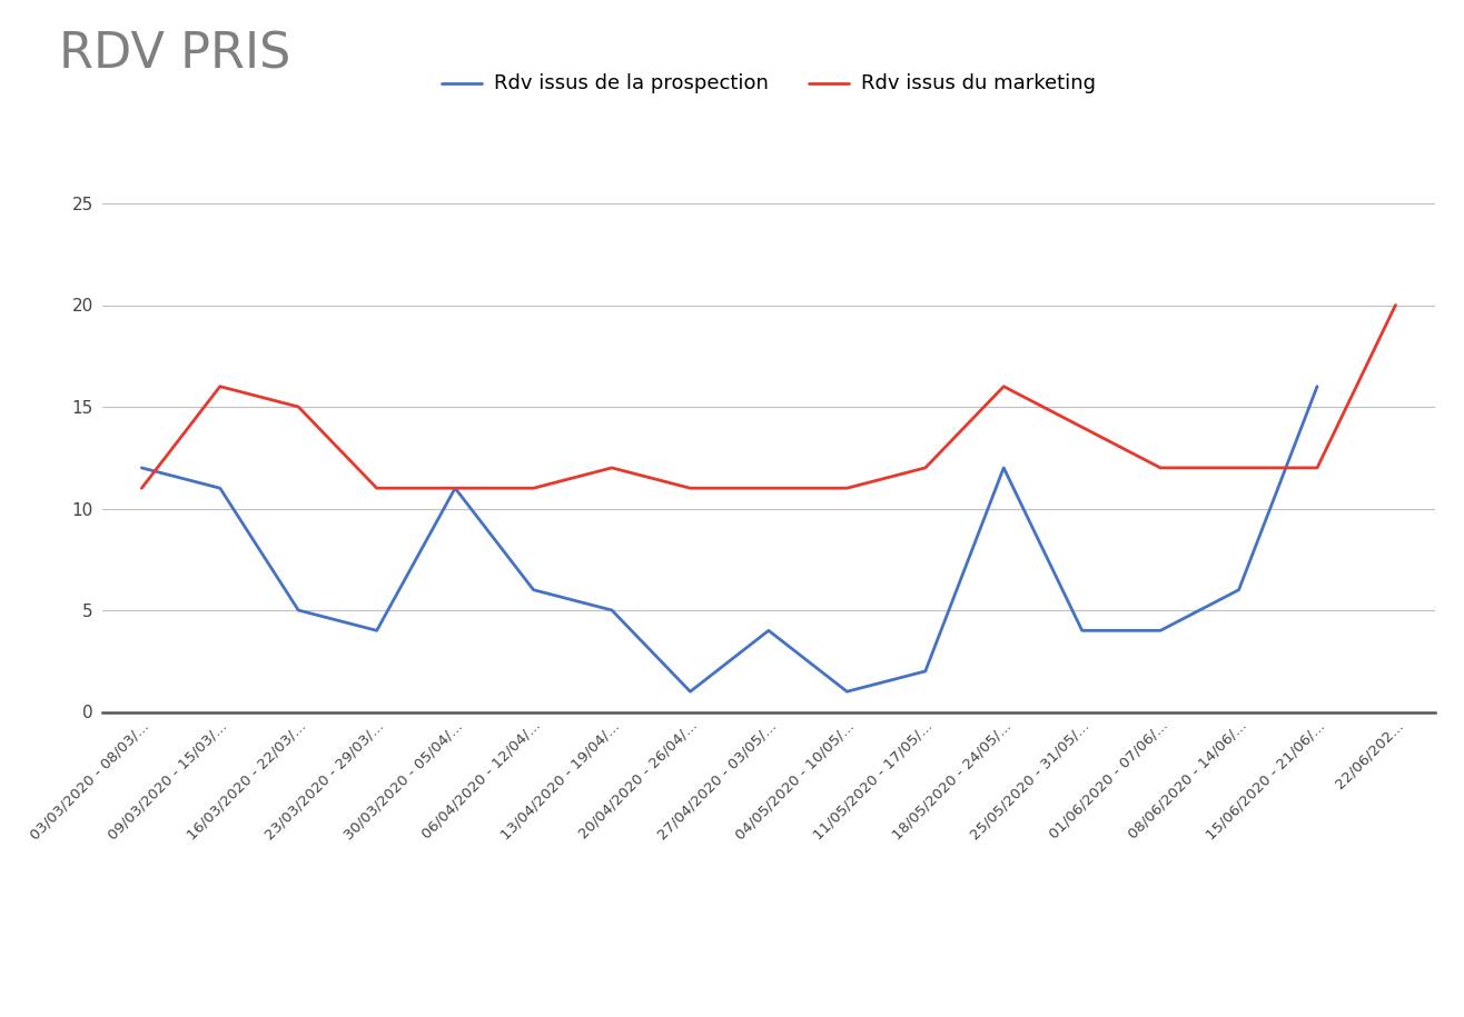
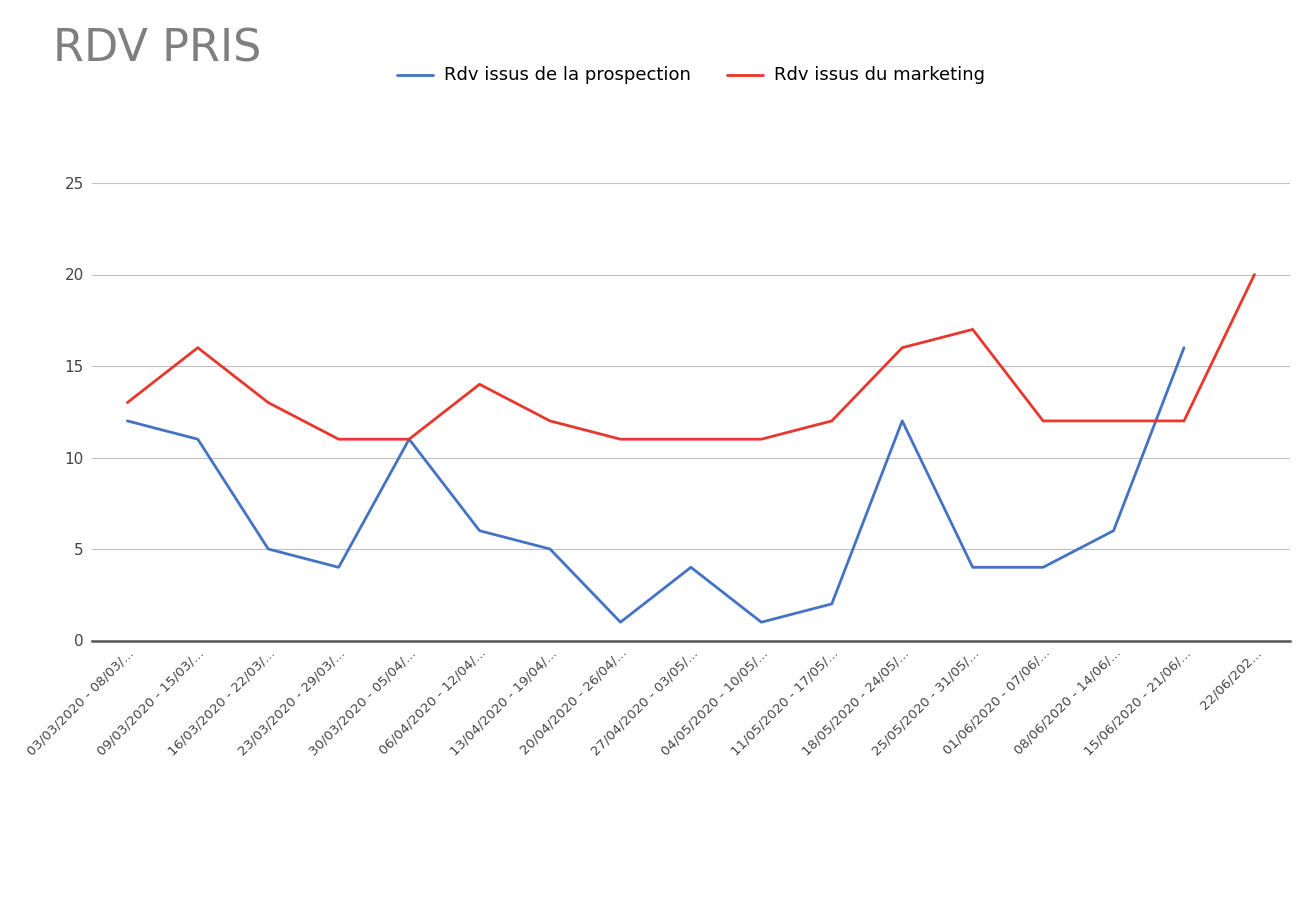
Rdv issus du marketing/03/03/2020 - 08/03/...: 11 -> 13
Rdv issus du marketing/16/03/2020 - 22/03/...: 15 -> 13
Rdv issus du marketing/06/04/2020 - 12/04/...: 11 -> 14
Rdv issus du marketing/25/05/2020 - 31/05/...: 14 -> 17
